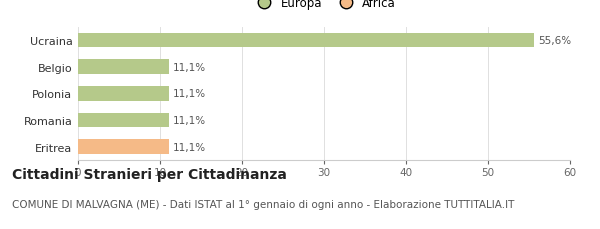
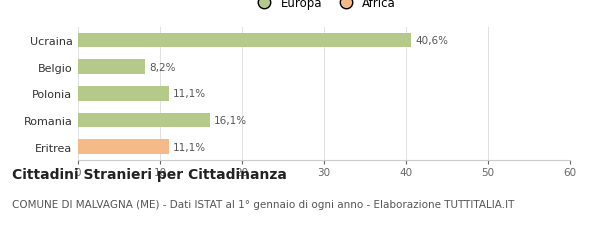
Ucraina: 55,6% -> 40,6%
Belgio: 11,1% -> 8,2%
Romania: 11,1% -> 16,1%
